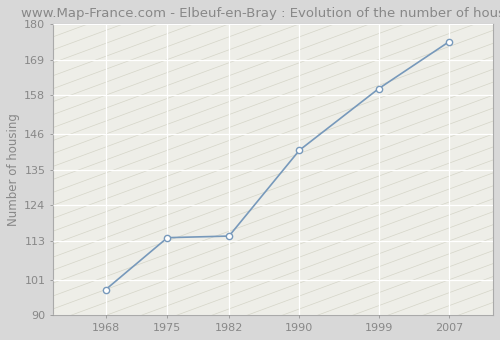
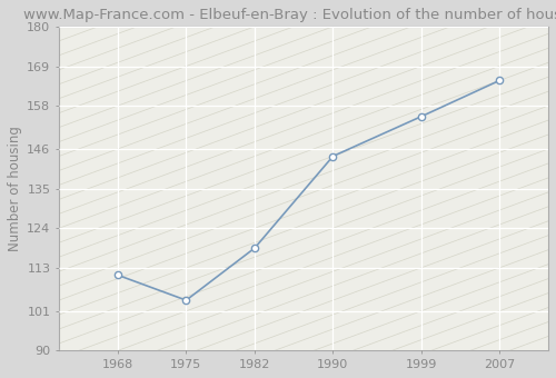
1968: 98.0 -> 111.0
1975: 114.0 -> 104.0
1982: 114.5 -> 118.5
1990: 141.0 -> 144.0
1999: 160.0 -> 155.0
2007: 174.5 -> 165.0
